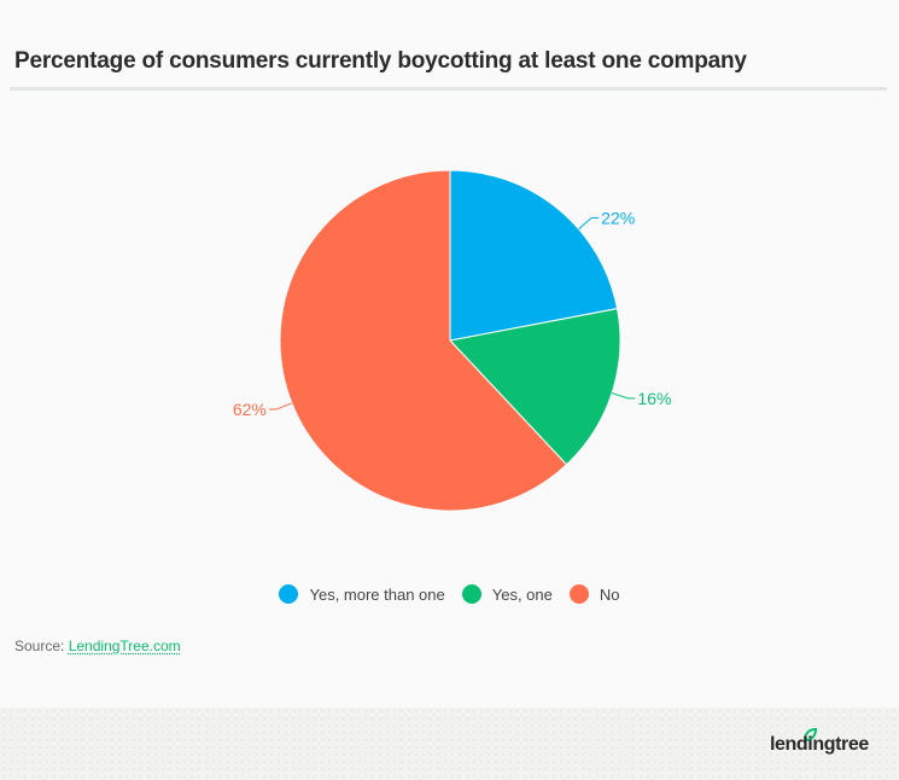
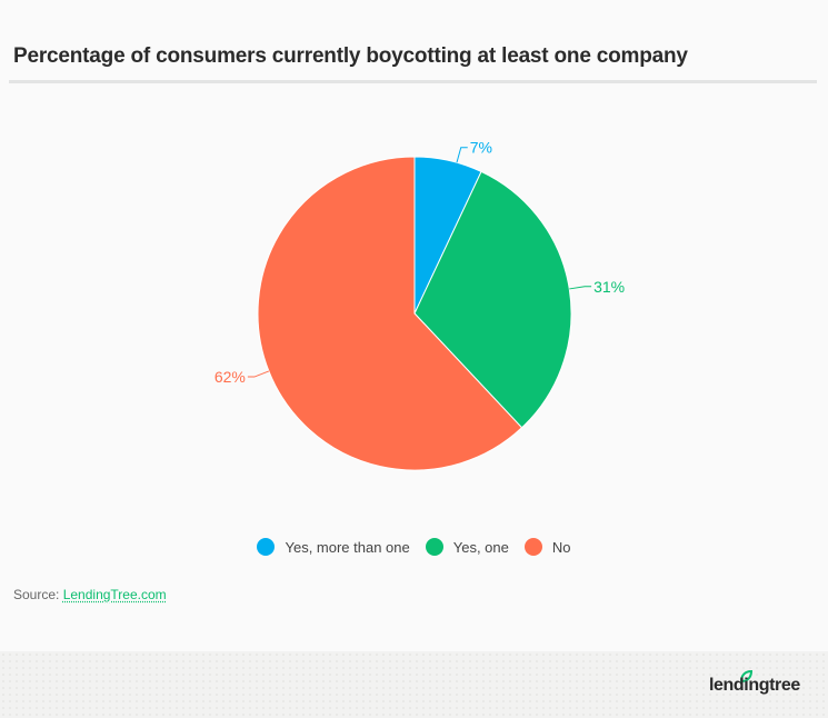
Yes, more than one: 22% -> 7%
Yes, one: 16% -> 31%
